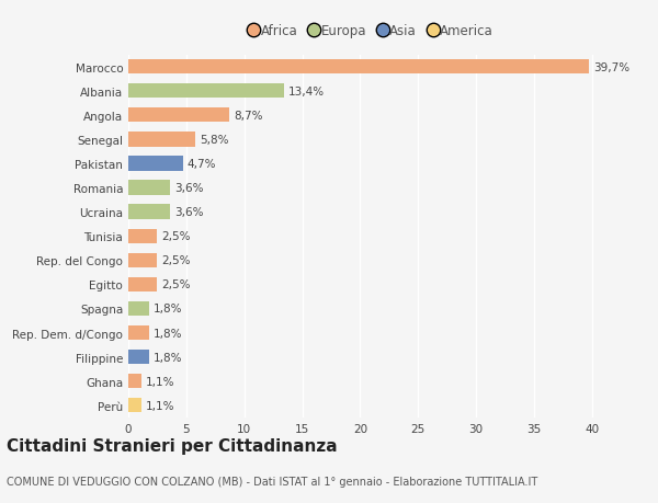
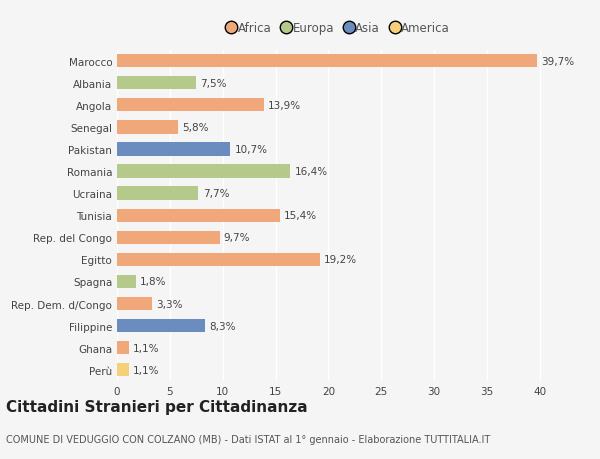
Albania: 13,4% -> 7,5%
Angola: 8,7% -> 13,9%
Pakistan: 4,7% -> 10,7%
Romania: 3,6% -> 16,4%
Ucraina: 3,6% -> 7,7%
Tunisia: 2,5% -> 15,4%
Rep. del Congo: 2,5% -> 9,7%
Egitto: 2,5% -> 19,2%
Rep. Dem. d/Congo: 1,8% -> 3,3%
Filippine: 1,8% -> 8,3%
